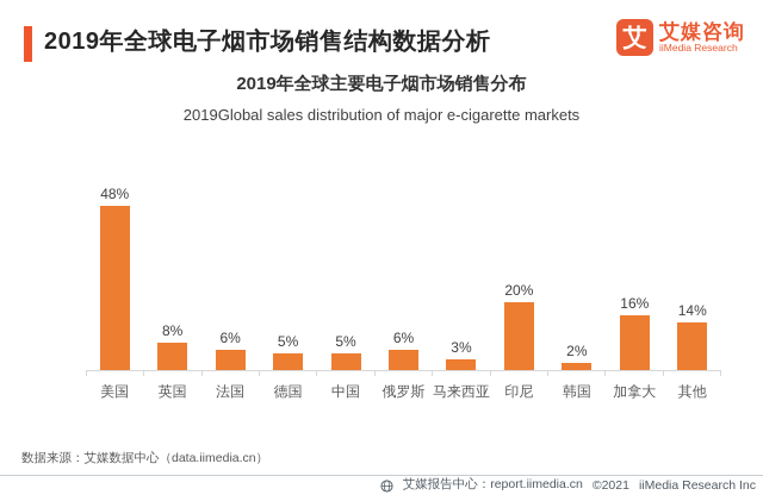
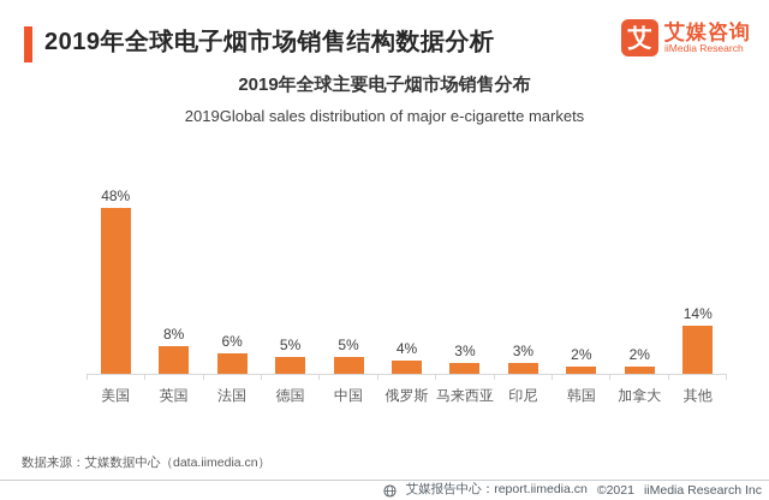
俄罗斯: 6% -> 4%
印尼: 20% -> 3%
加拿大: 16% -> 2%
